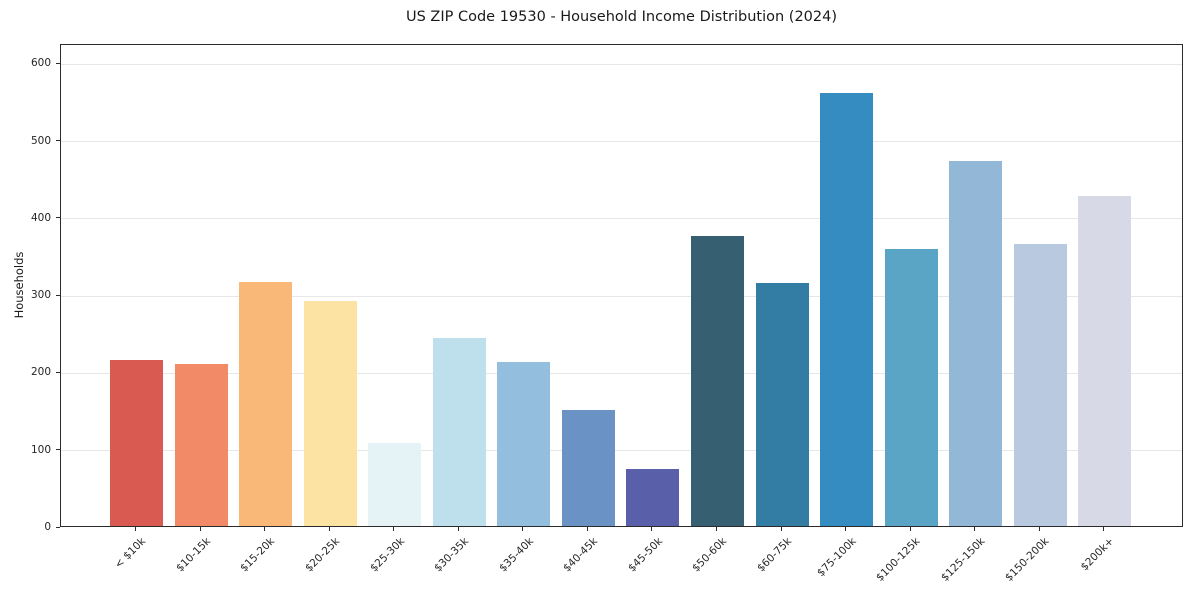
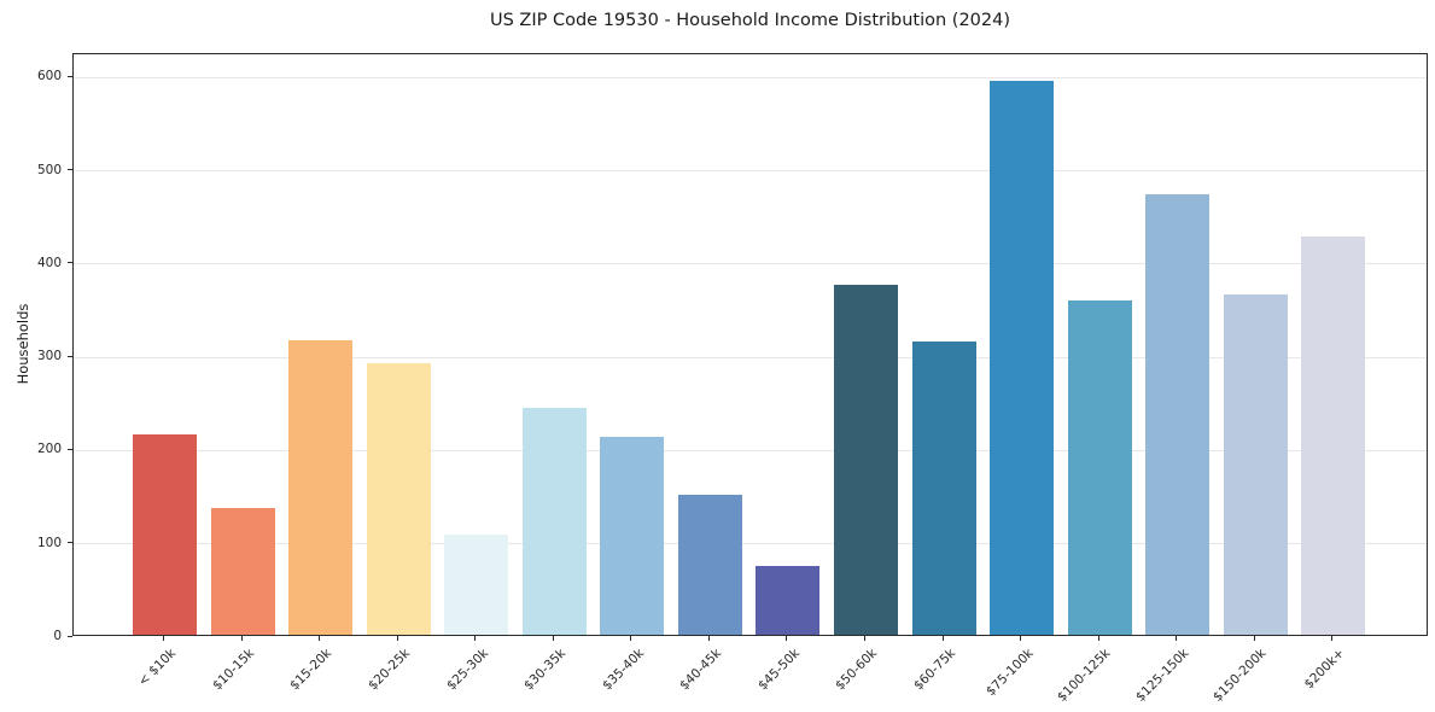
$10-15k: 210 -> 140
$75-100k: 560 -> 590
